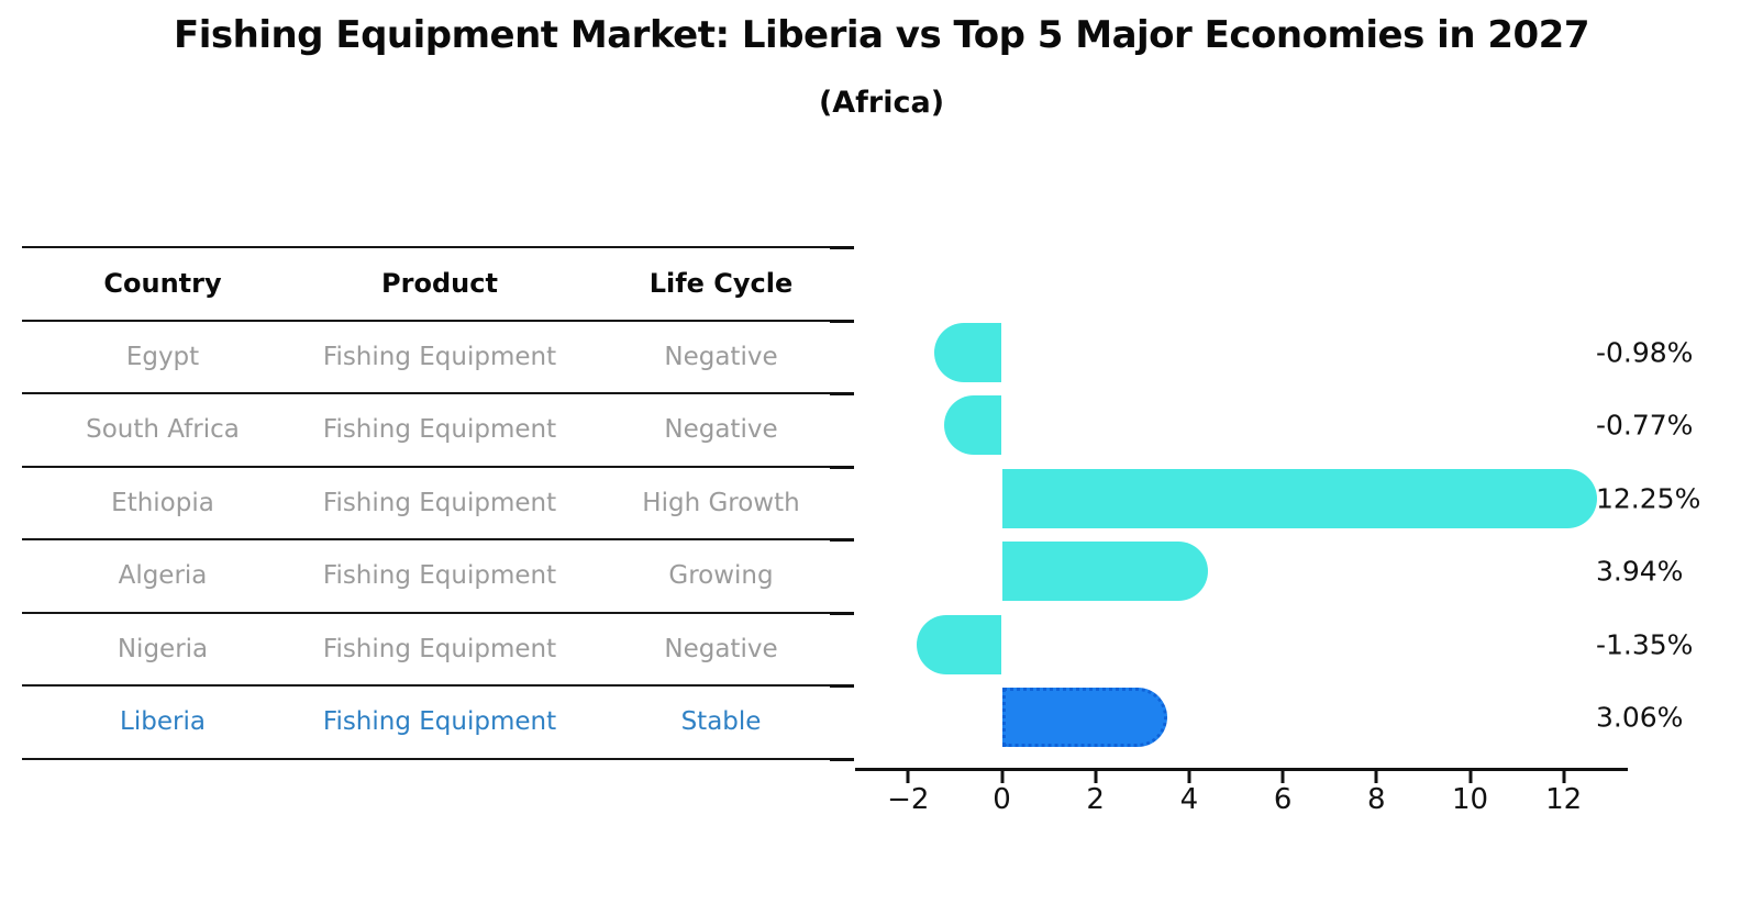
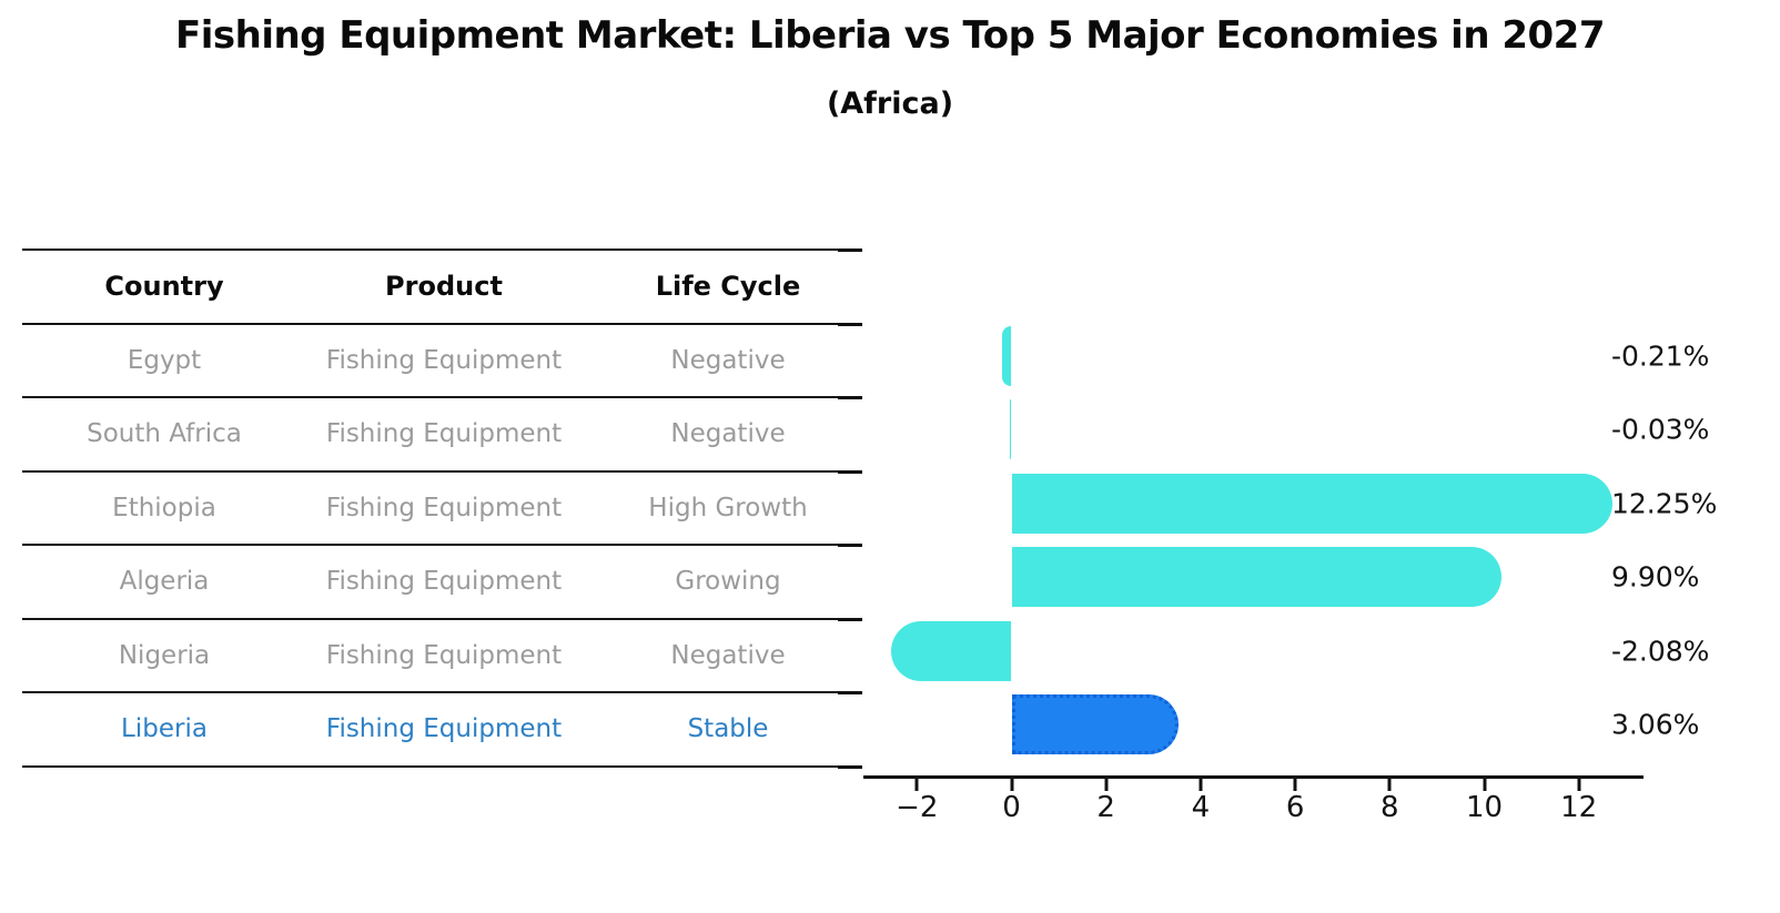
Egypt: -0.98% -> -0.21%
South Africa: -0.77% -> -0.03%
Algeria: 3.94% -> 9.90%
Nigeria: -1.35% -> -2.08%
